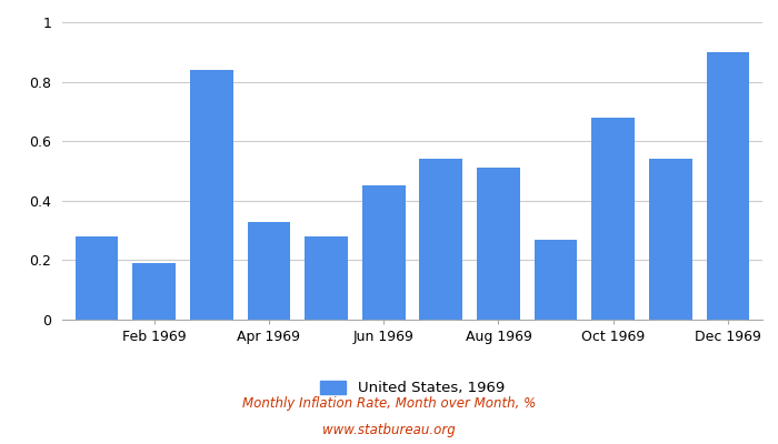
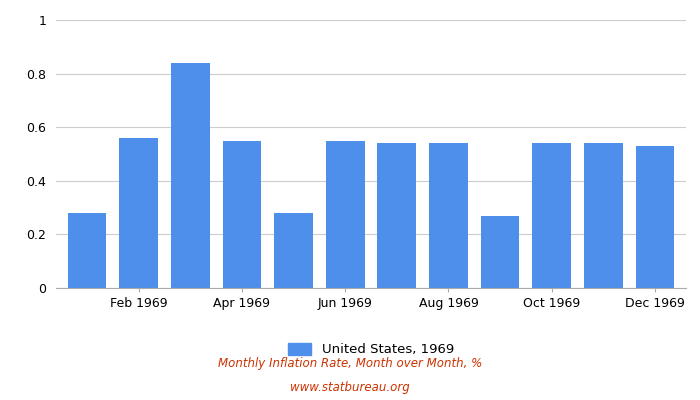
Feb 1969: 0.19 -> 0.56
Apr 1969: 0.33 -> 0.55
Jun 1969: 0.45 -> 0.55
Aug 1969: 0.51 -> 0.54
Oct 1969: 0.68 -> 0.54
Dec 1969: 0.90 -> 0.53
